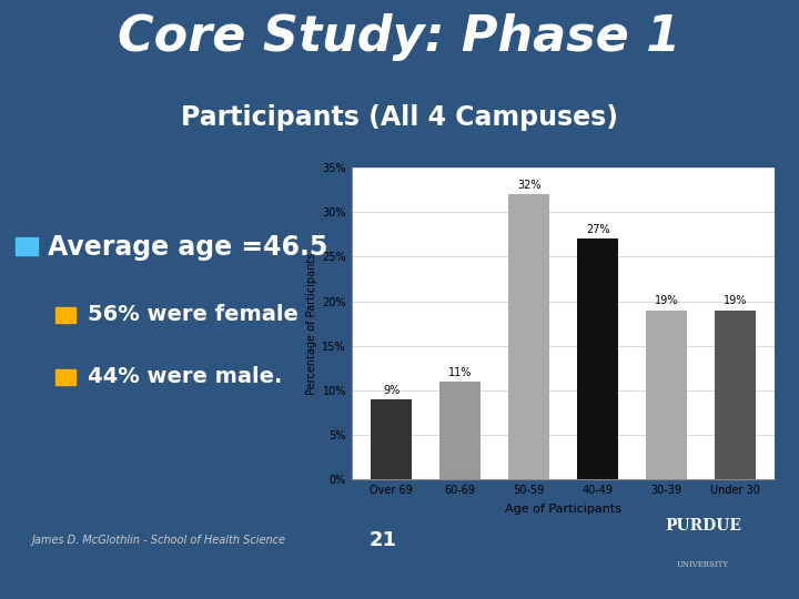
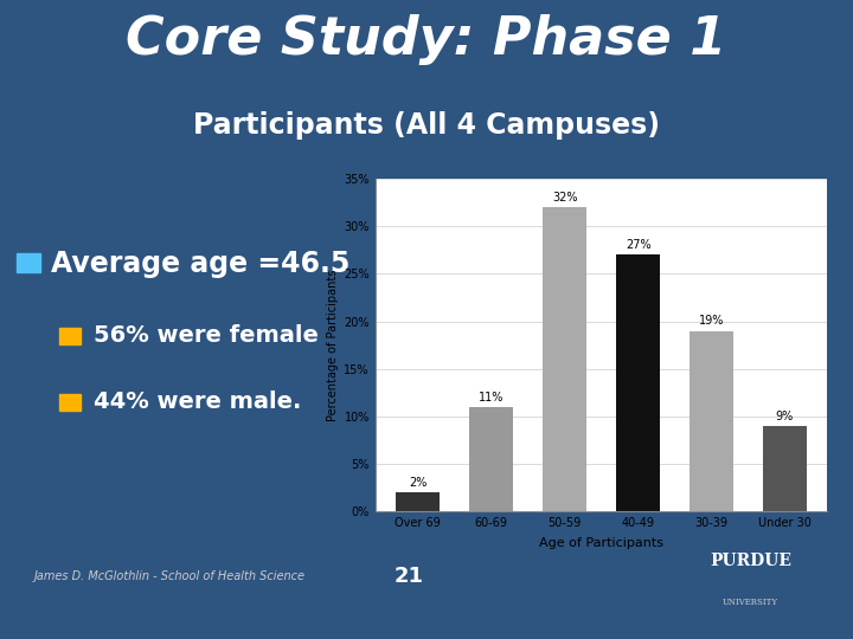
Over 69: 9% -> 2%
Under 30: 19% -> 9%
